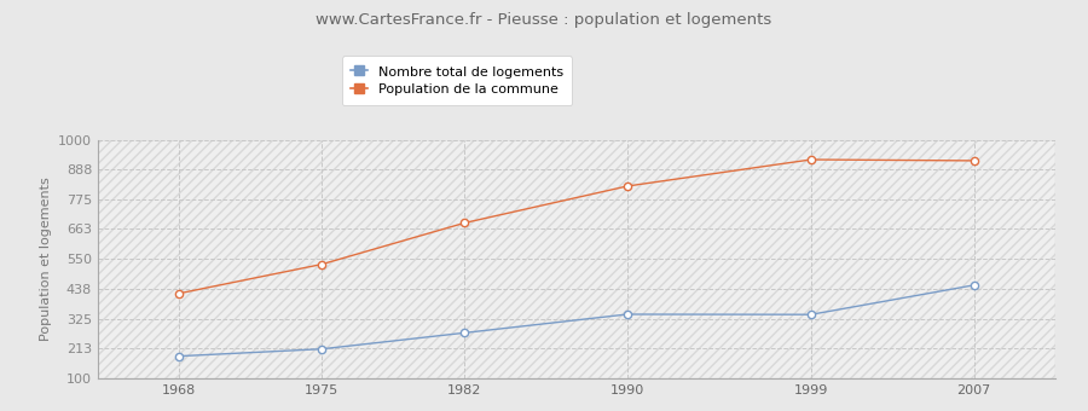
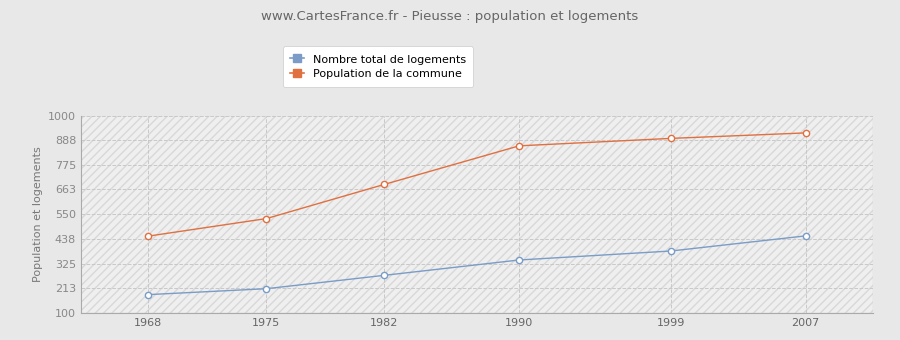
Population de la commune/1968: 420 -> 450
Population de la commune/1990: 825 -> 862
Nombre total de logements/1999: 340 -> 382
Population de la commune/1999: 925 -> 896
